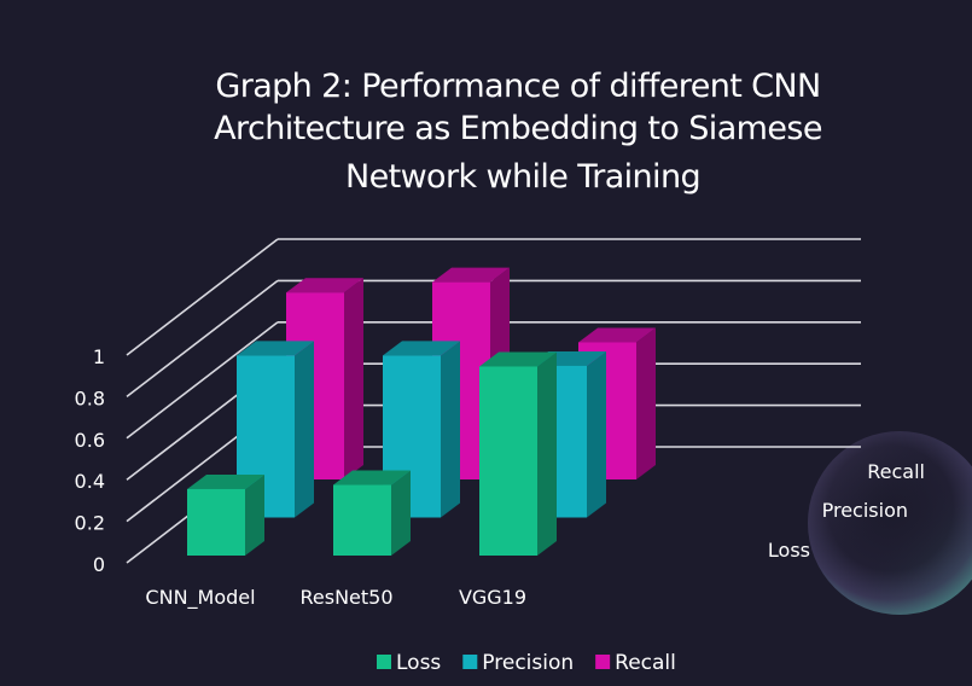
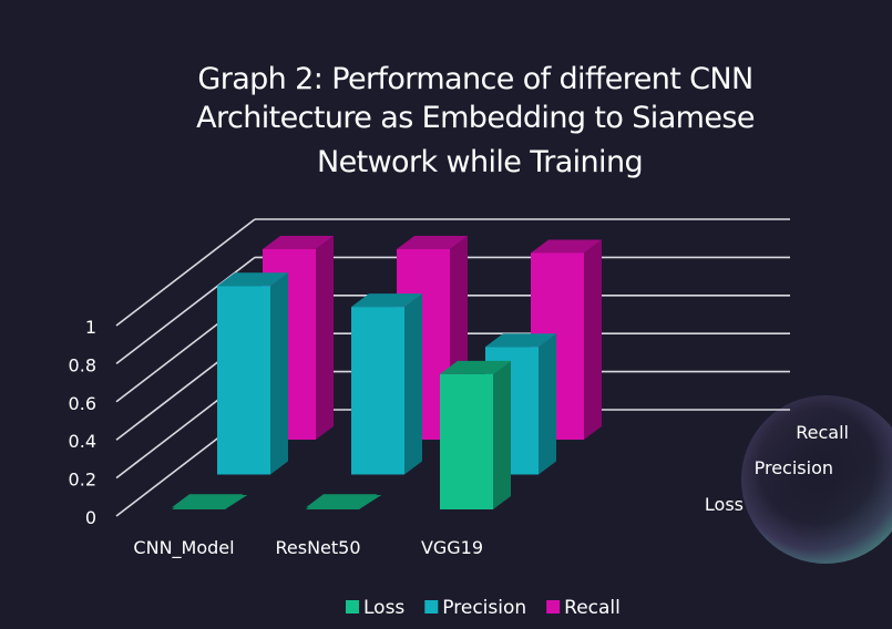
Loss/CNN_Model: 0.32 -> 0.01
Precision/CNN_Model: 0.78 -> 0.99
Recall/CNN_Model: 0.90 -> 1.00
Loss/ResNet50: 0.34 -> 0.01
Precision/ResNet50: 0.78 -> 0.88
Recall/ResNet50: 0.95 -> 1.00
Loss/VGG19: 0.91 -> 0.71
Precision/VGG19: 0.73 -> 0.67
Recall/VGG19: 0.66 -> 0.98
